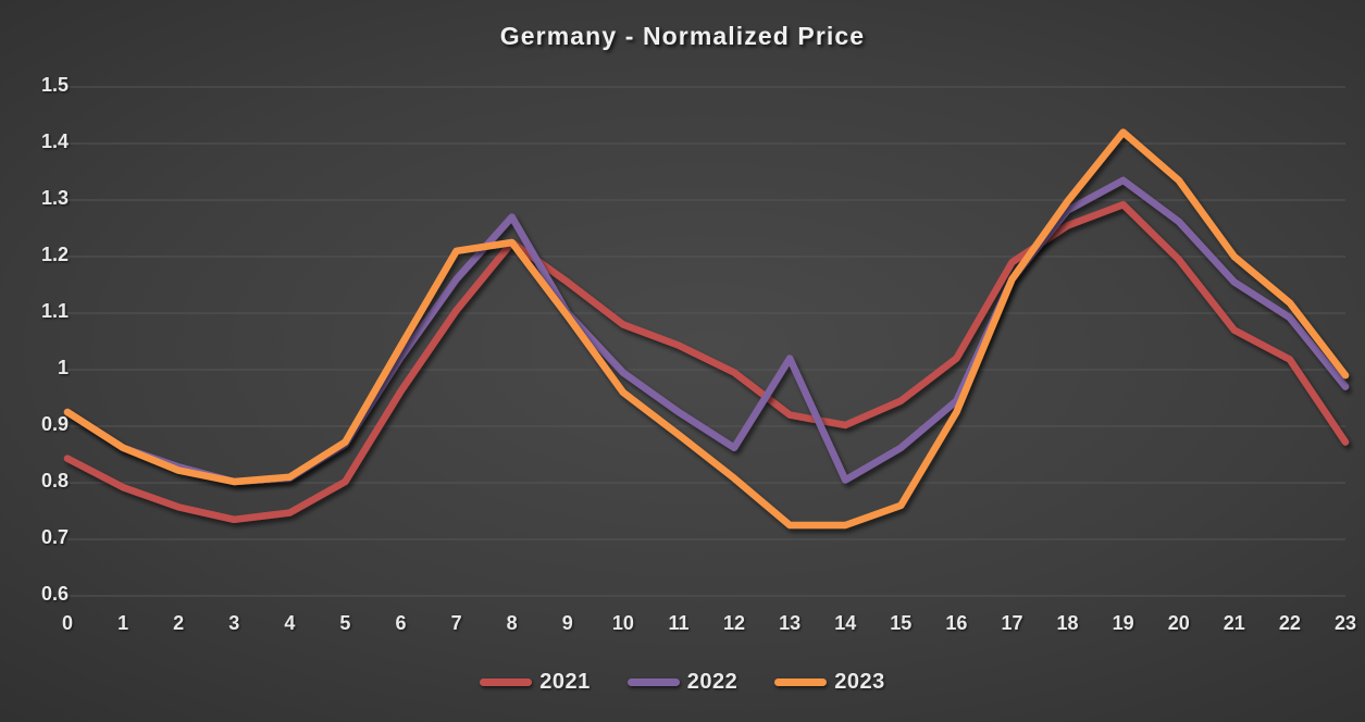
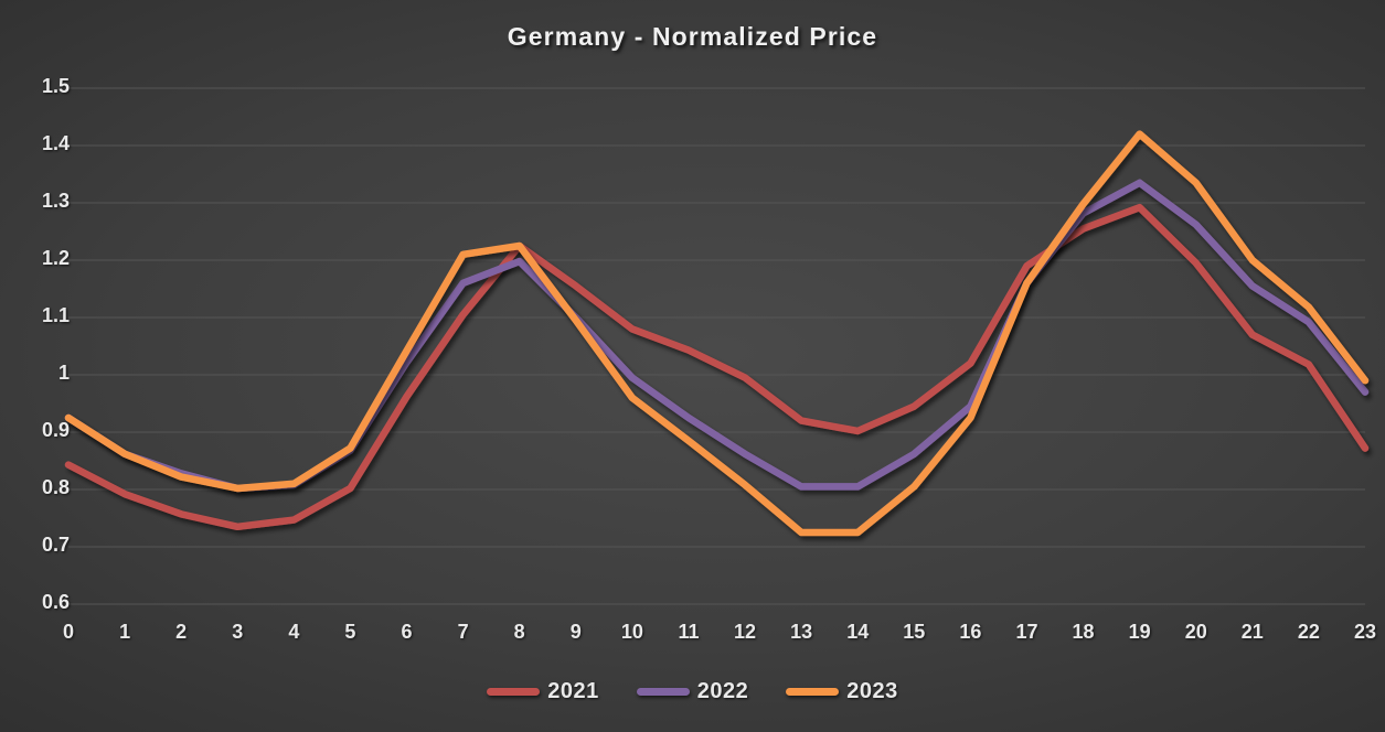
2022/8: 1.27 -> 1.20
2022/13: 1.02 -> 0.81
2023/15: 0.76 -> 0.81
